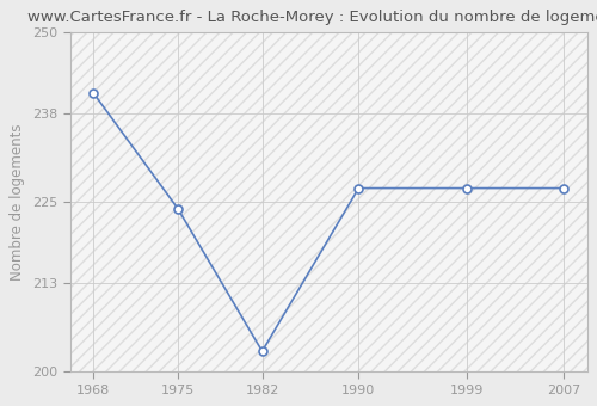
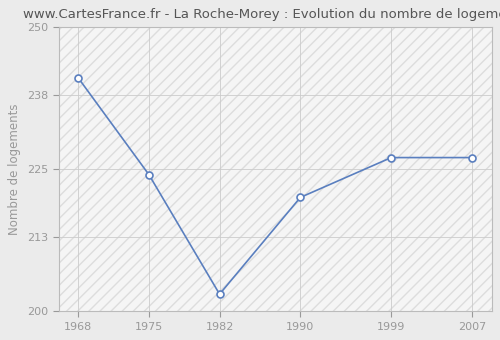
1990: 227 -> 220
